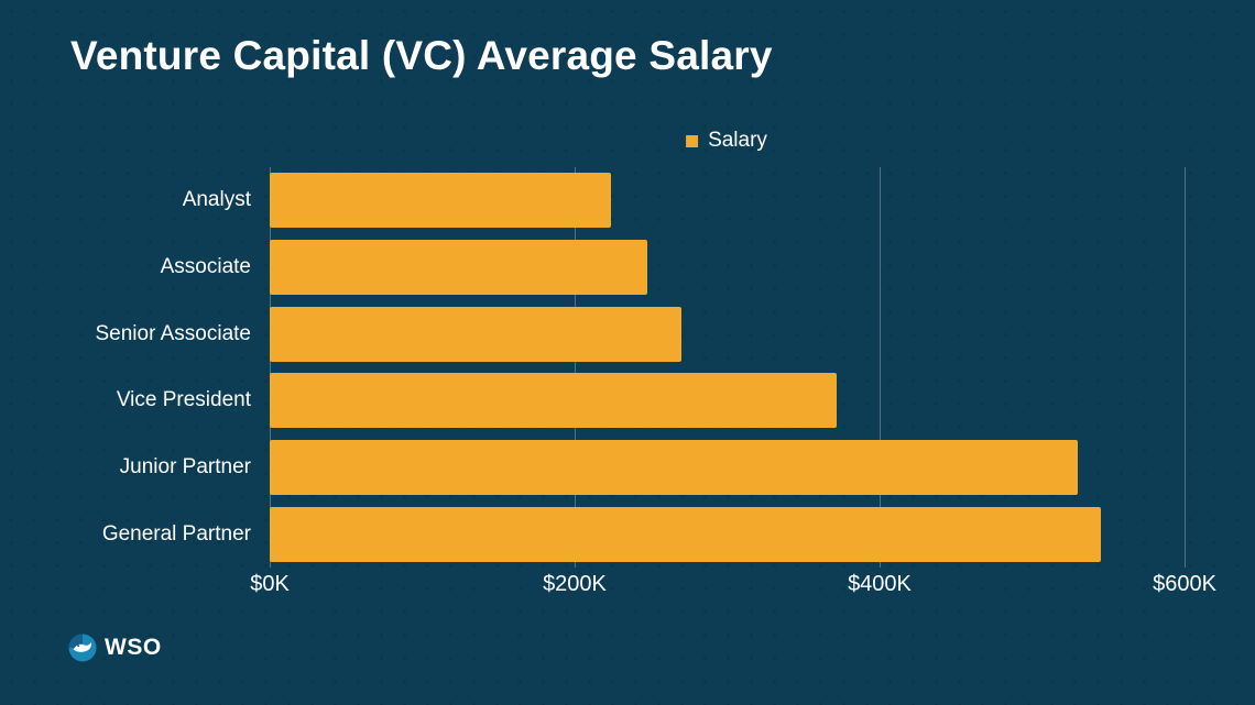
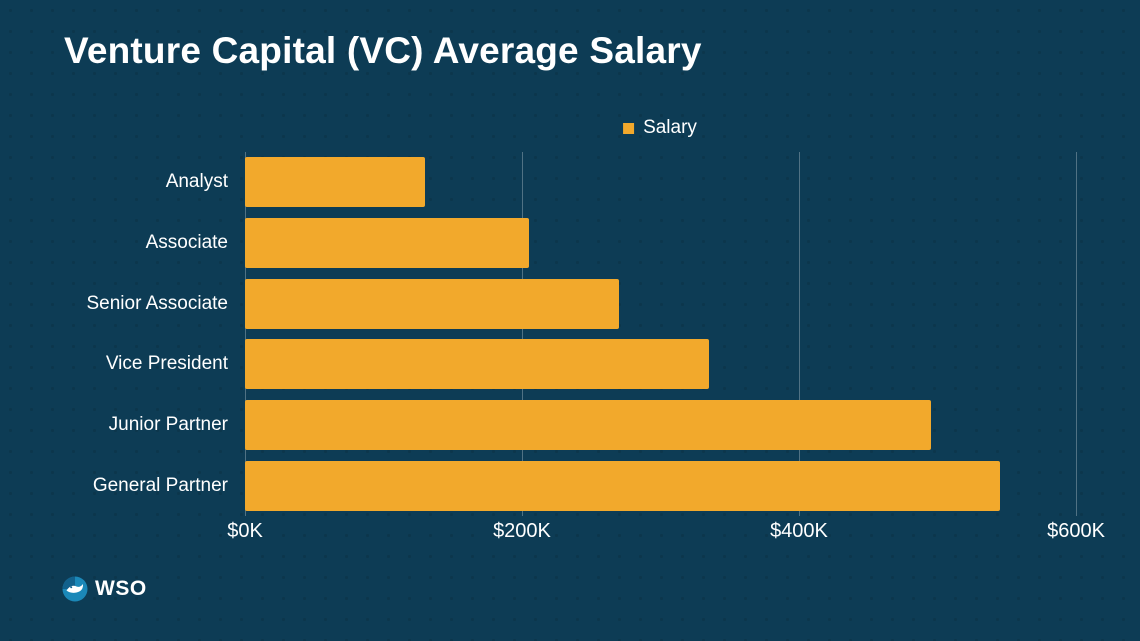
Analyst: $224K -> $130K
Associate: $248K -> $205K
Vice President: $372K -> $335K
Junior Partner: $530K -> $495K
